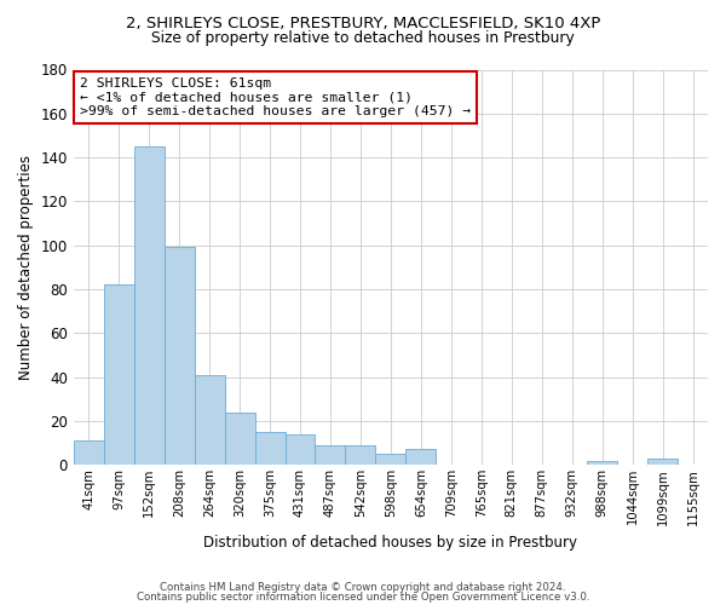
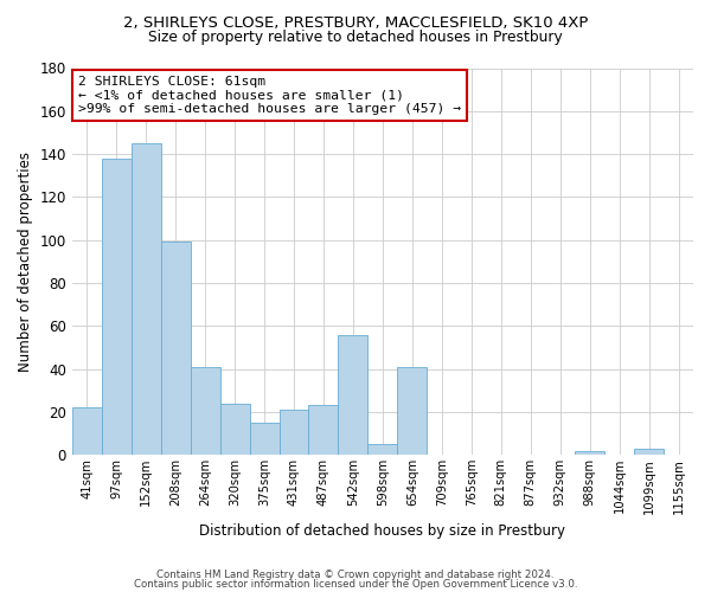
41sqm: 11 -> 22
97sqm: 82 -> 138
431sqm: 14 -> 21
487sqm: 9 -> 23
542sqm: 9 -> 56
654sqm: 7 -> 41
